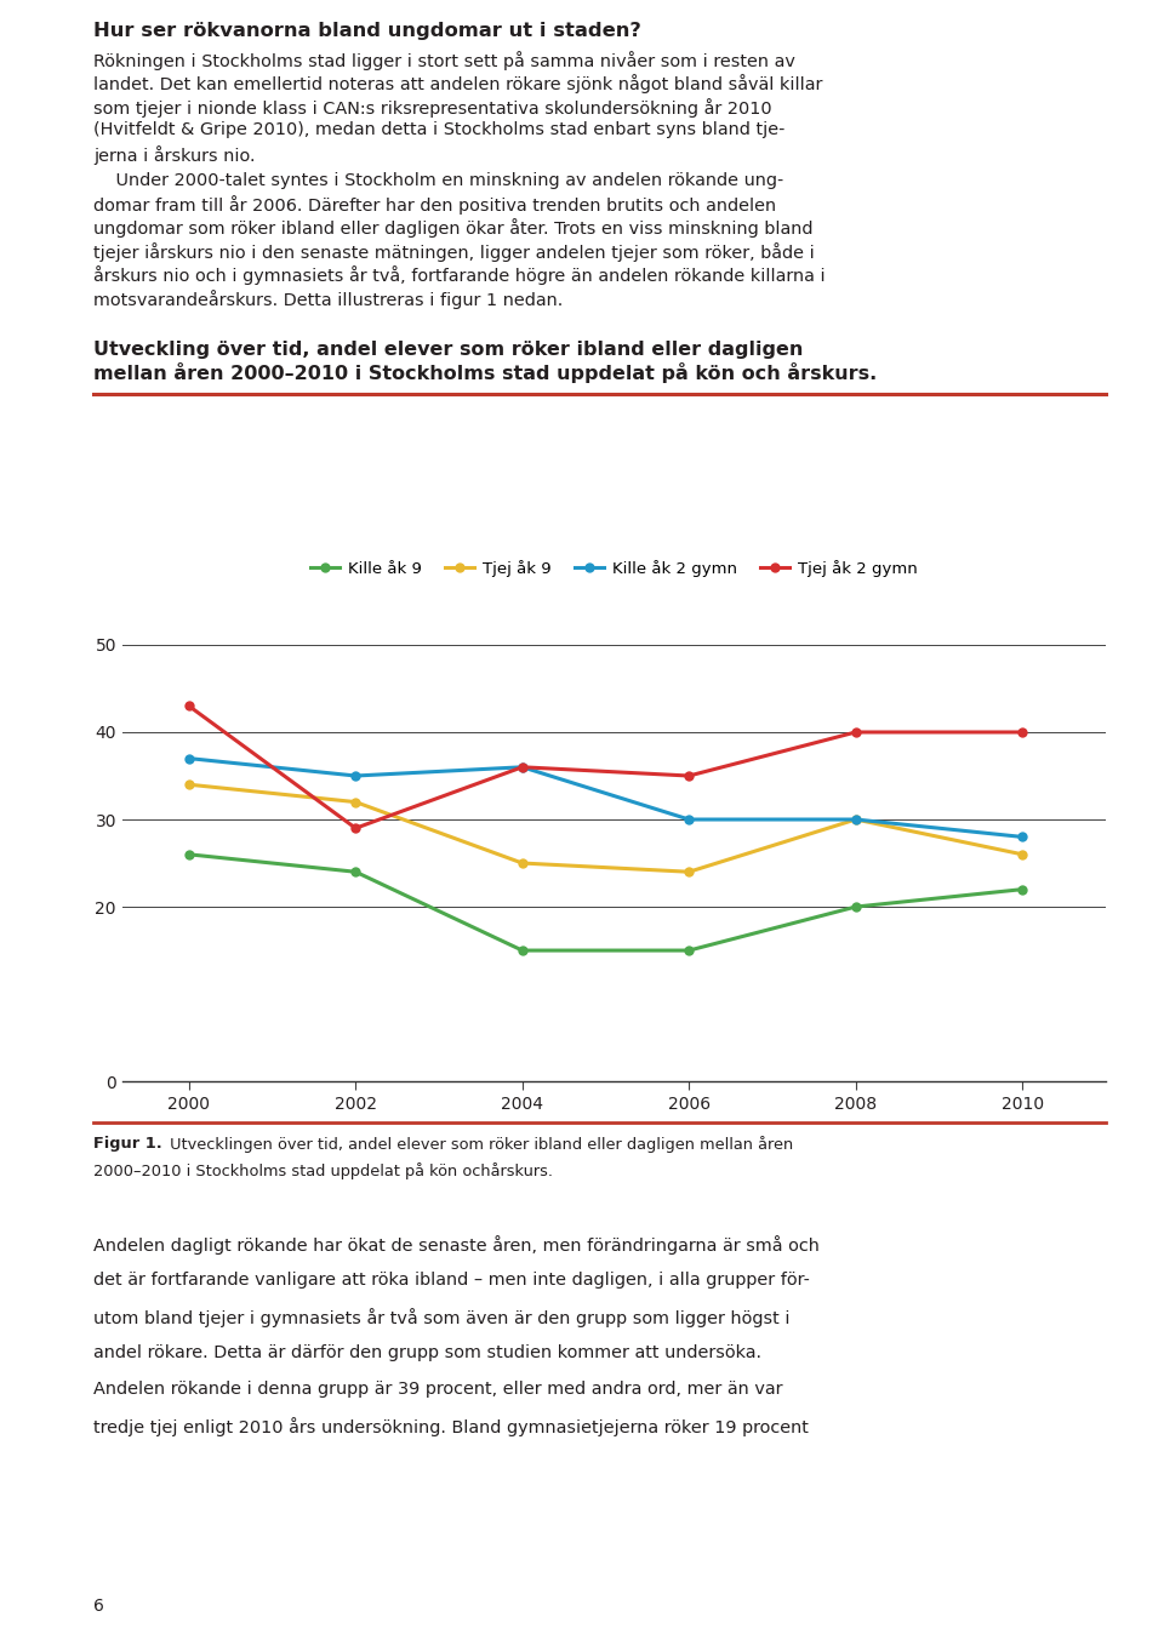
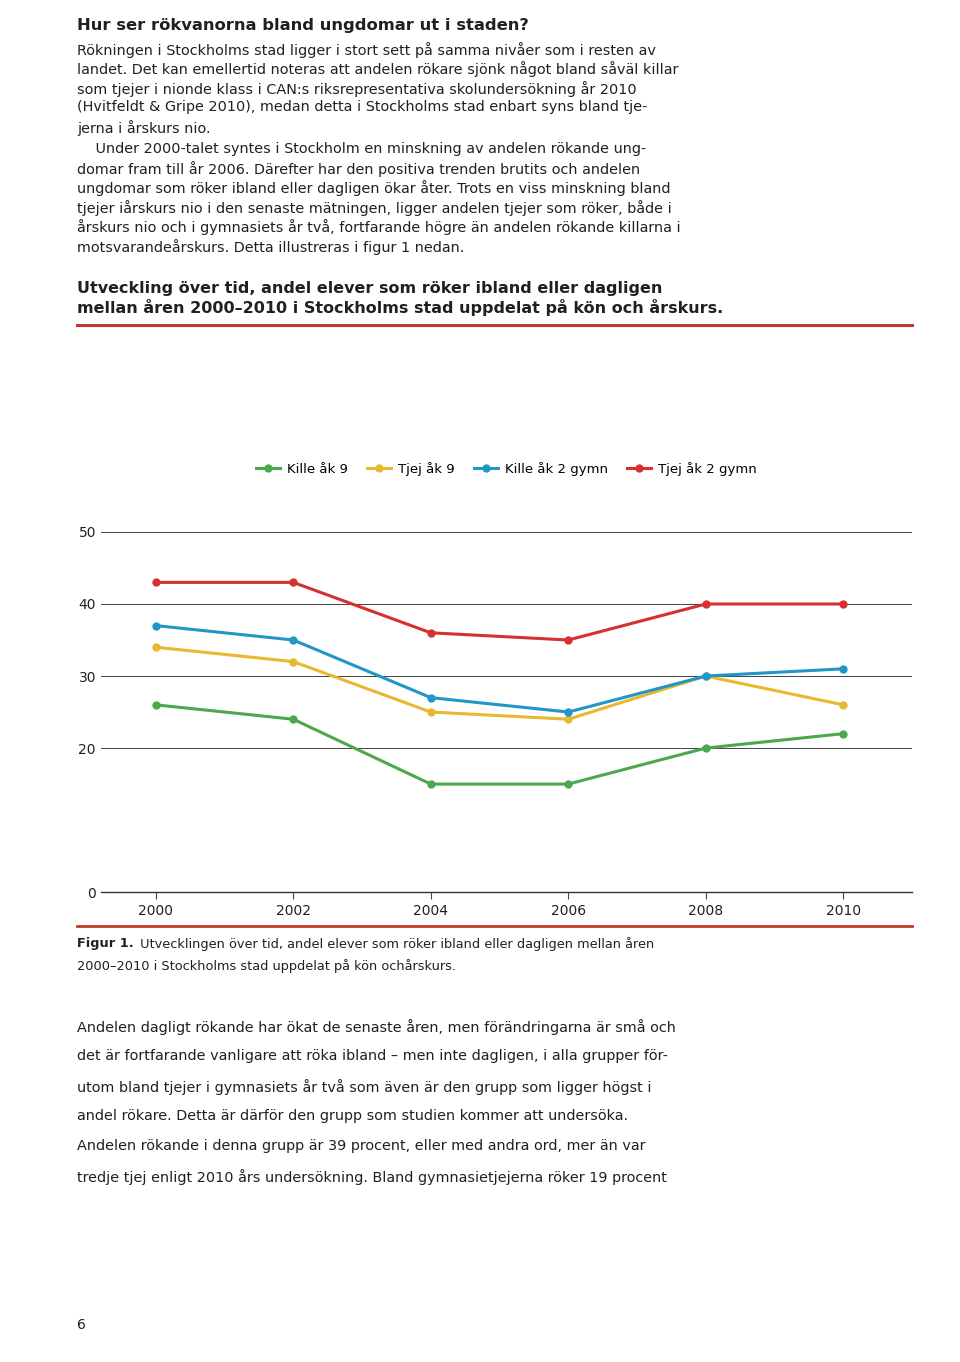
Tjej åk 2 gymn/2002: 29 -> 43
Kille åk 2 gymn/2004: 36 -> 27
Kille åk 2 gymn/2006: 30 -> 25
Kille åk 2 gymn/2010: 28 -> 31
